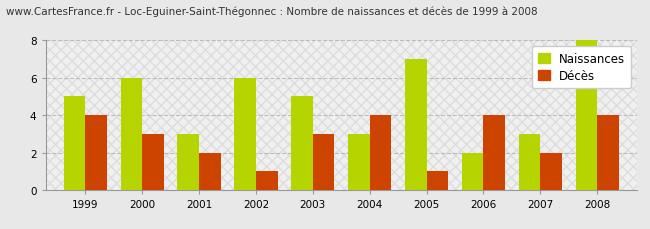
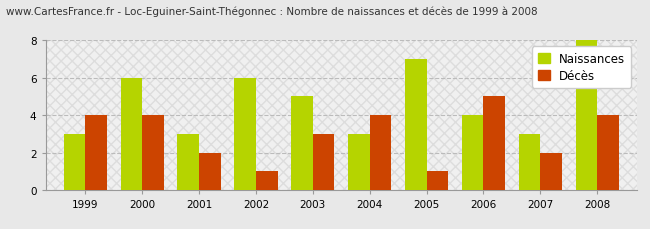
Naissances/1999: 5 -> 3
Décès/2000: 3 -> 4
Naissances/2006: 2 -> 4
Décès/2006: 4 -> 5
